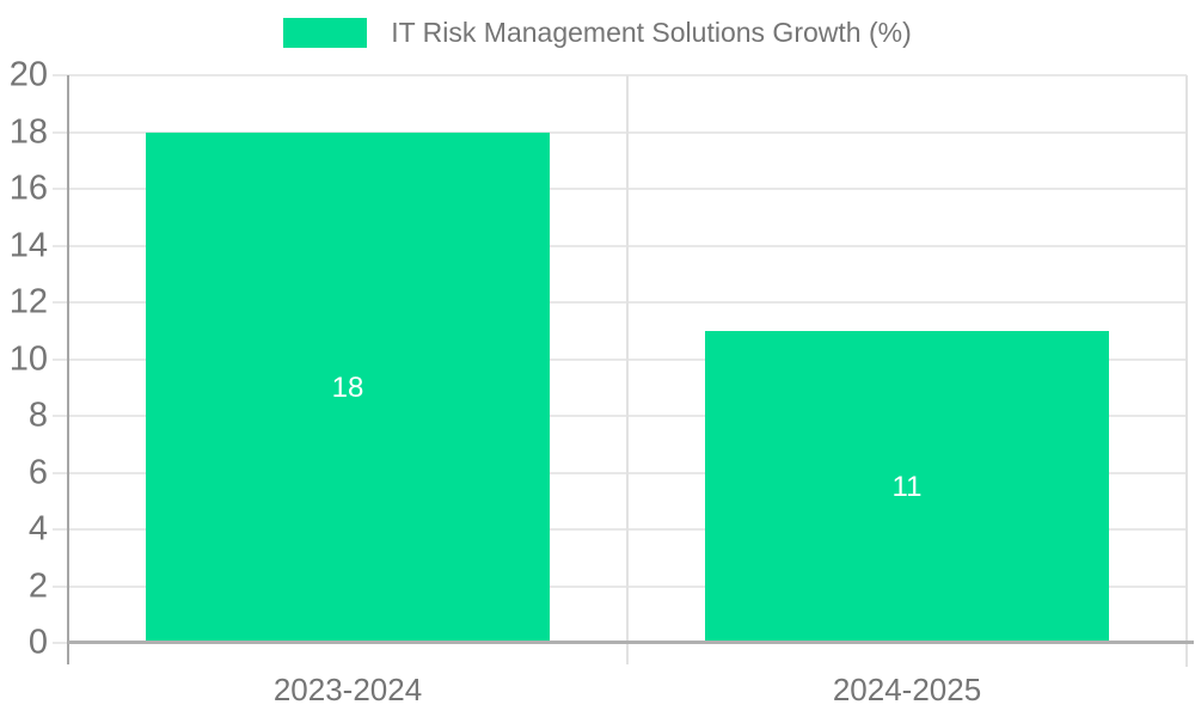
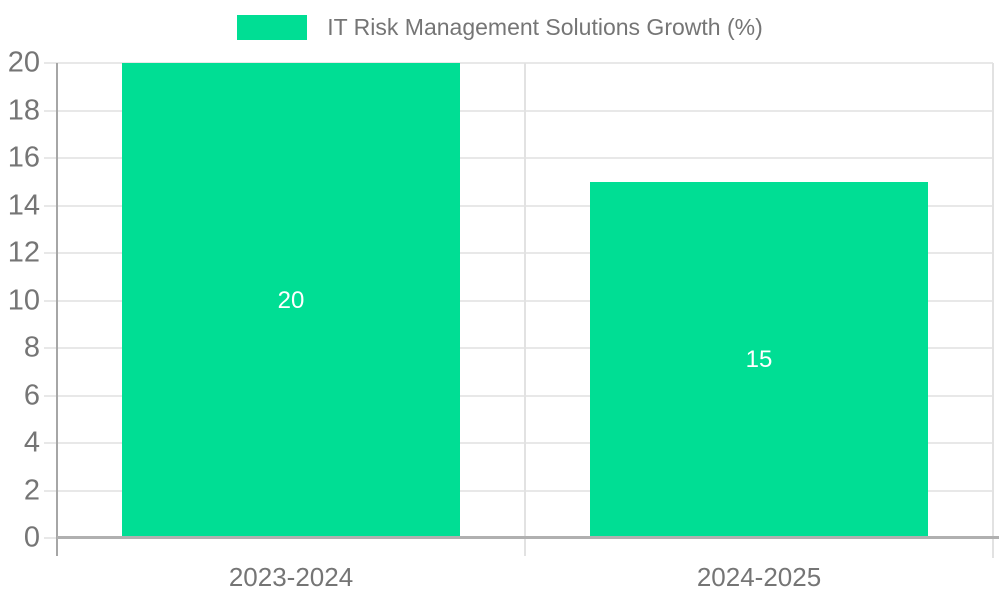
2023-2024: 18 -> 20
2024-2025: 11 -> 15
